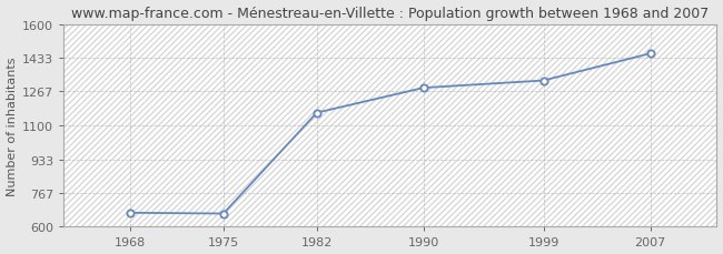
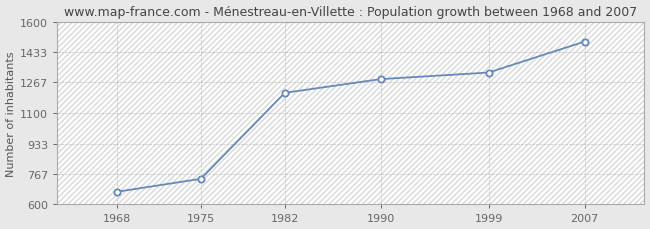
1975: 660 -> 740
1982: 1160 -> 1210
2007: 1450 -> 1490
